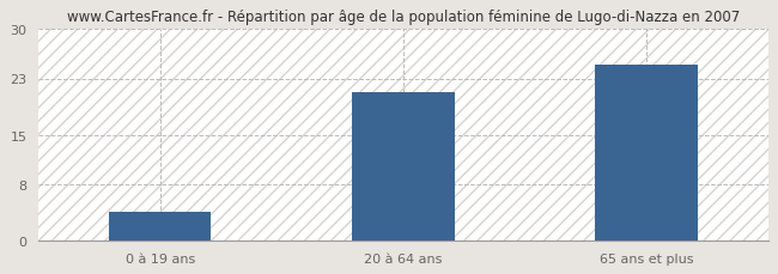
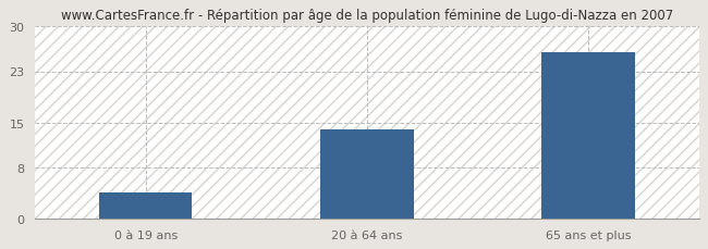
20 à 64 ans: 21 -> 14
65 ans et plus: 25 -> 26
